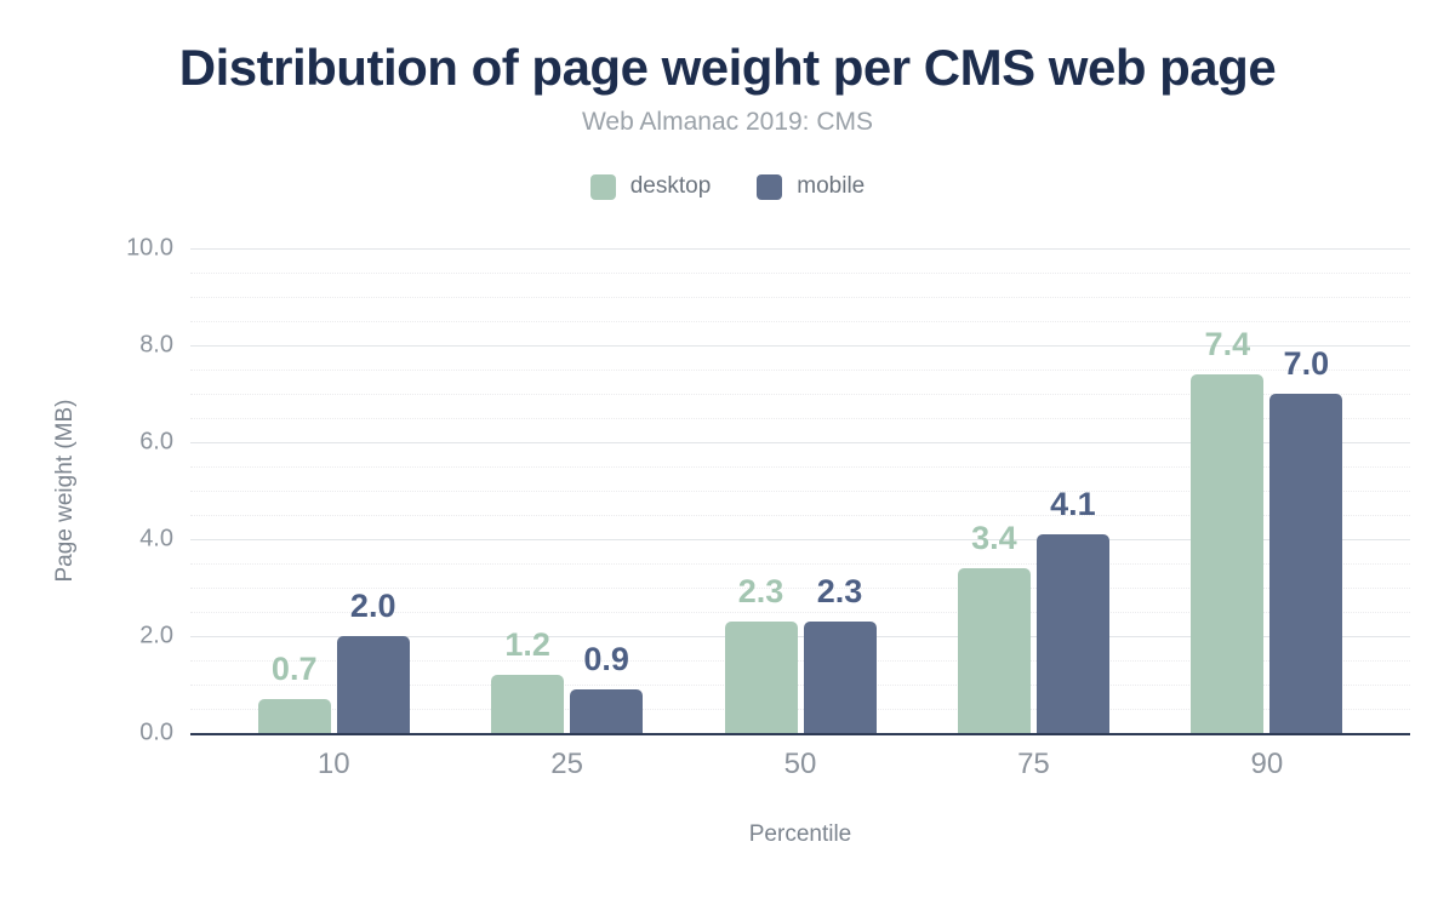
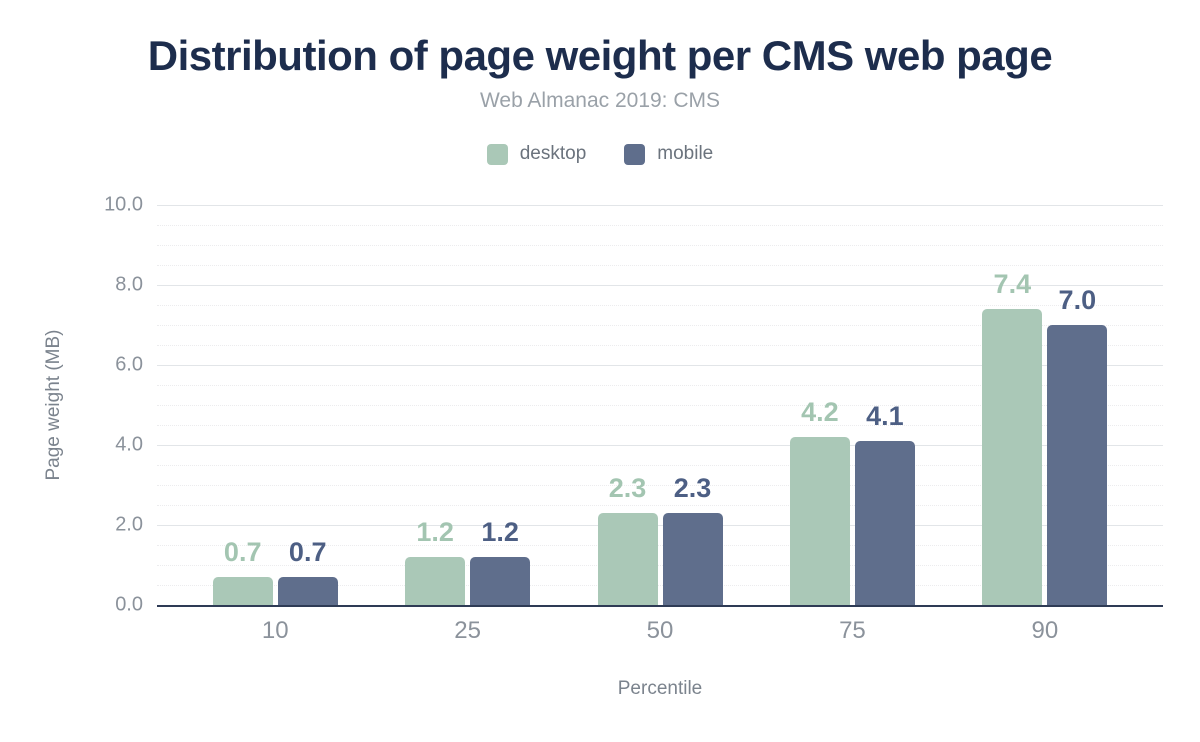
mobile/10: 2.0 -> 0.7
mobile/25: 0.9 -> 1.2
desktop/75: 3.4 -> 4.2
